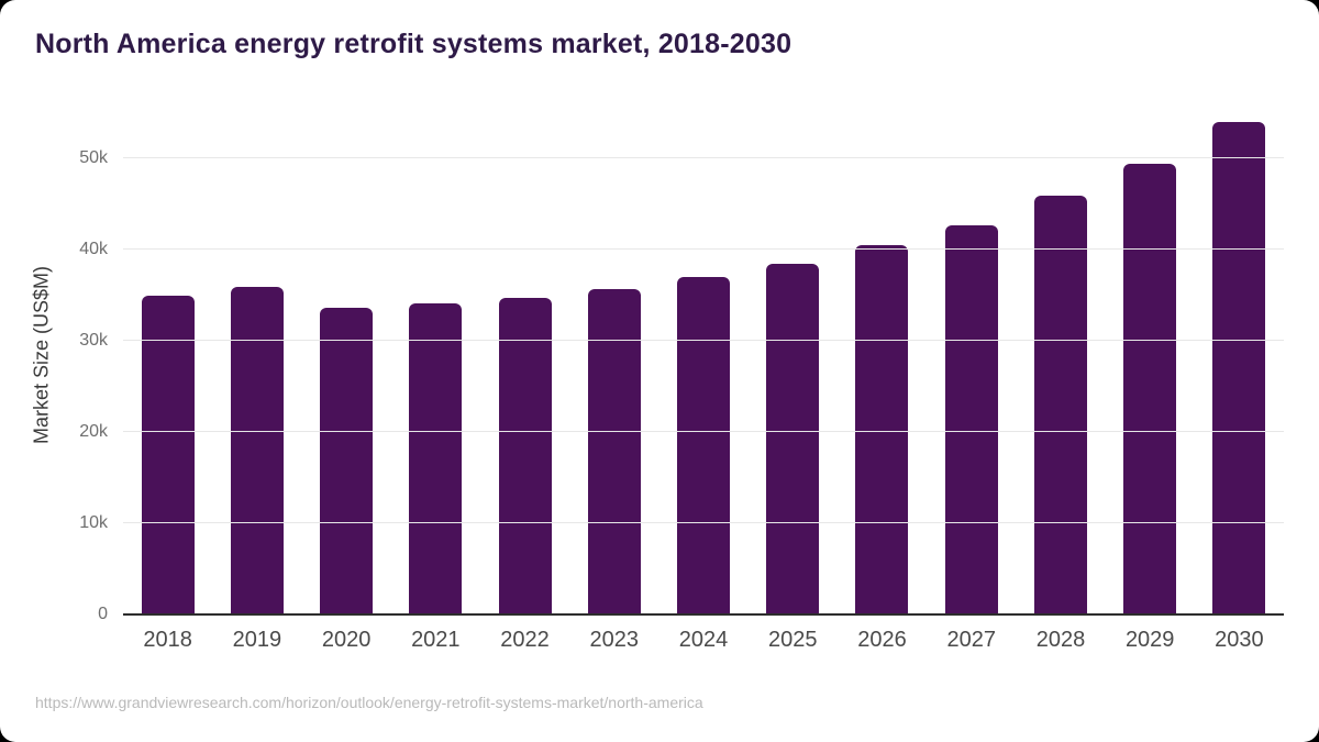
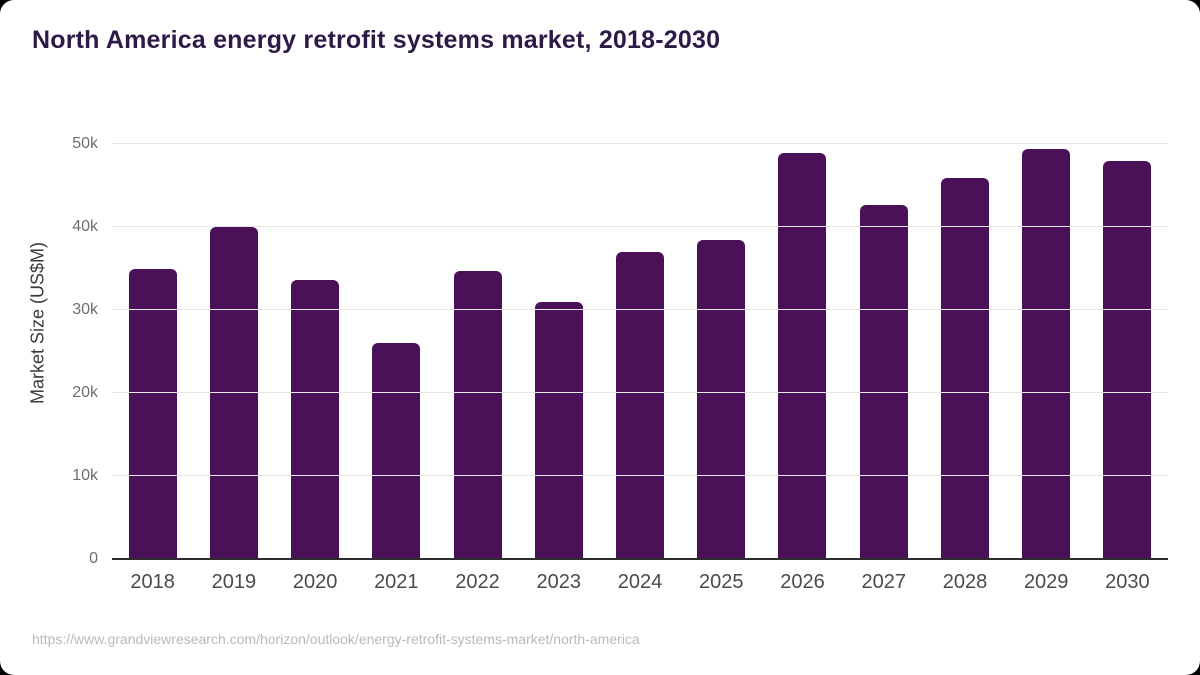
2019: 36k -> 40k
2021: 34k -> 26k
2023: 36k -> 31k
2026: 40k -> 49k
2030: 54k -> 48k
